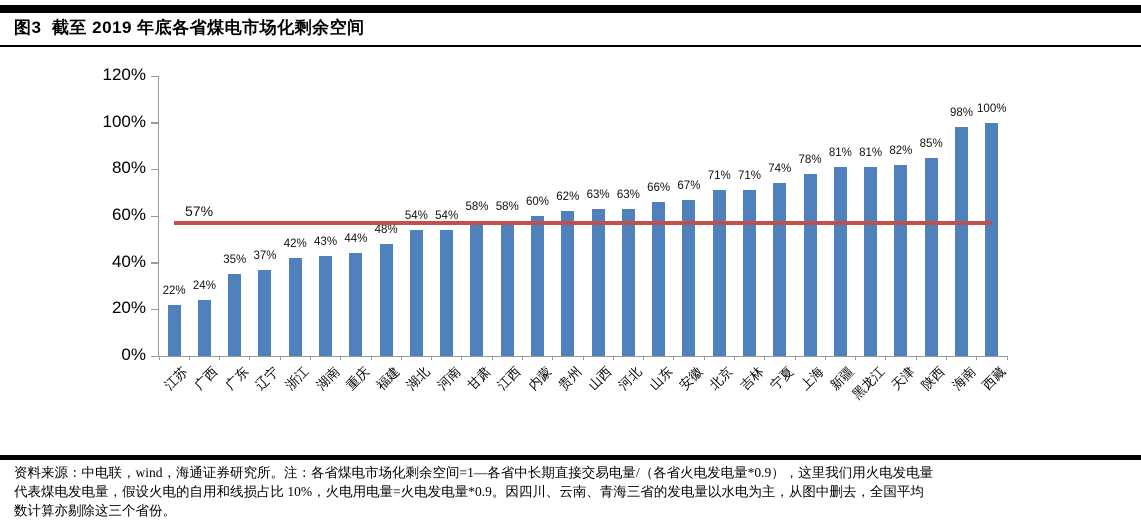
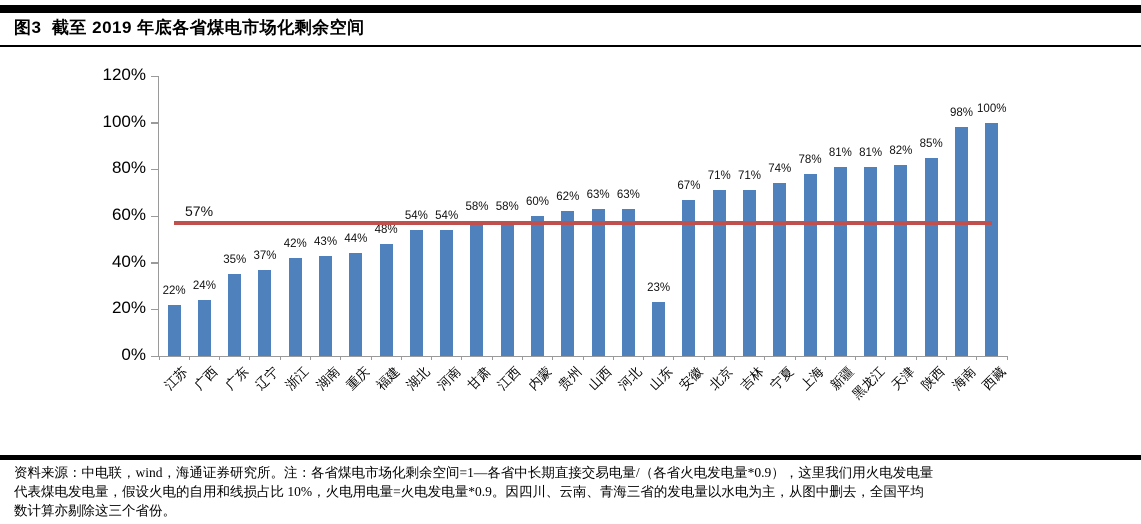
山东: 66% -> 23%
